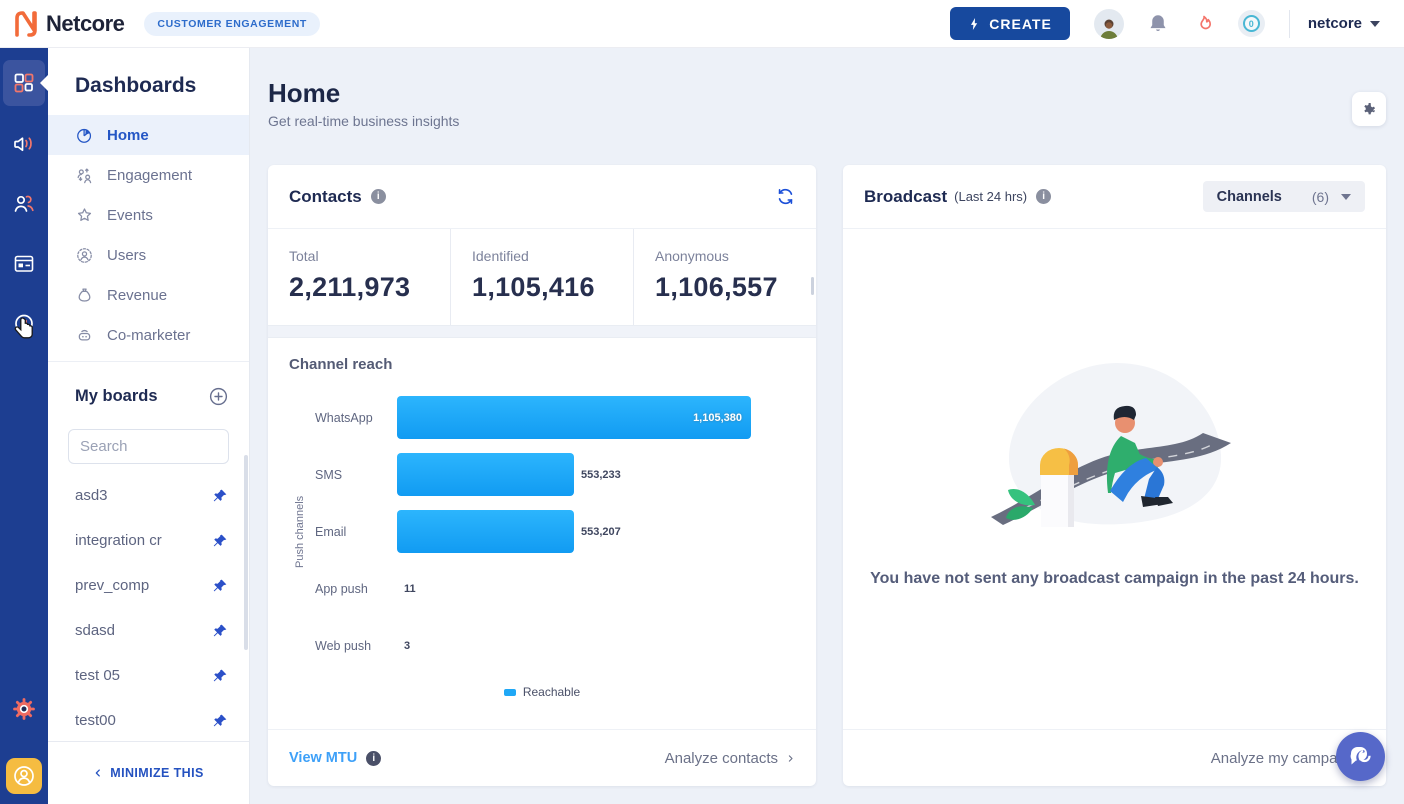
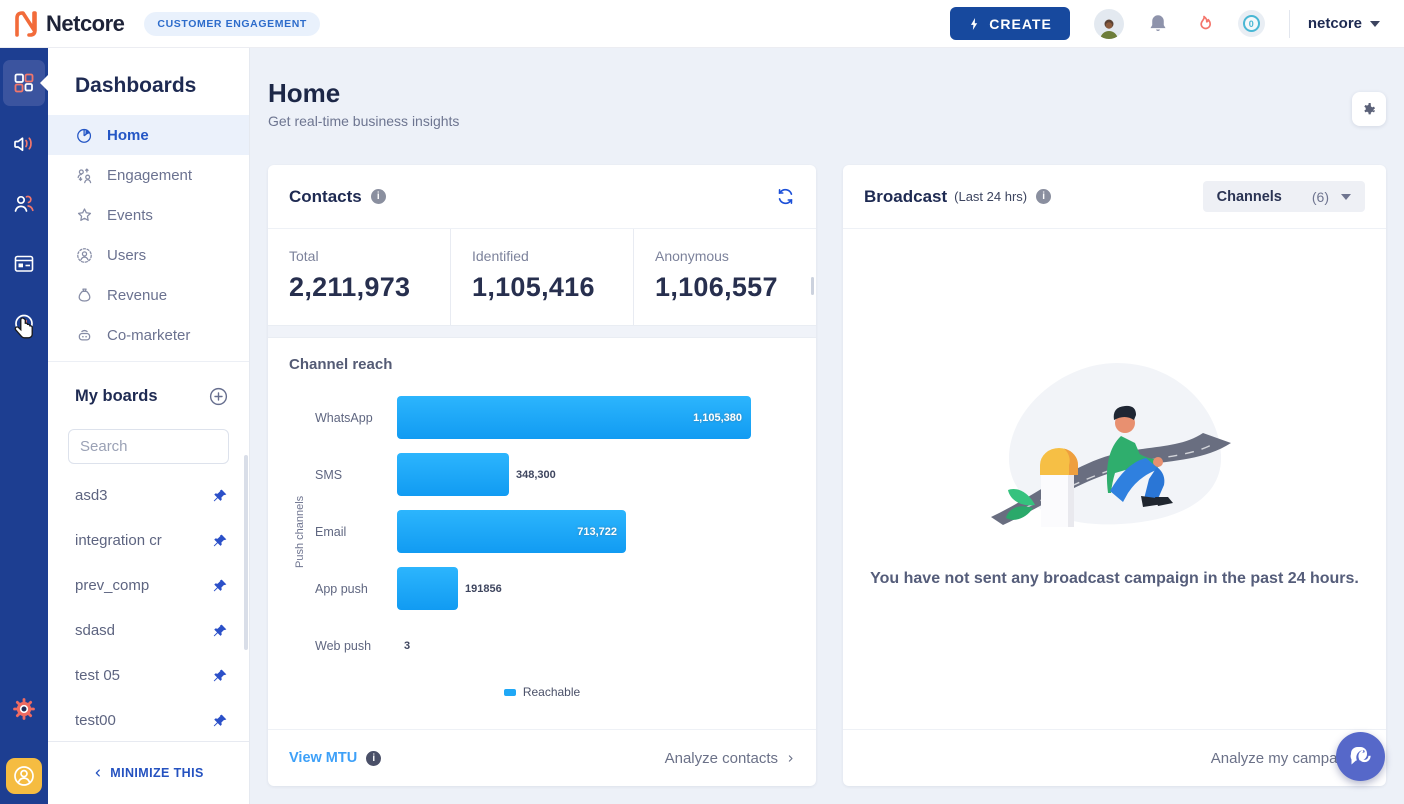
SMS: 553,233 -> 348,300
Email: 553,207 -> 713,722
App push: 11 -> 191856
